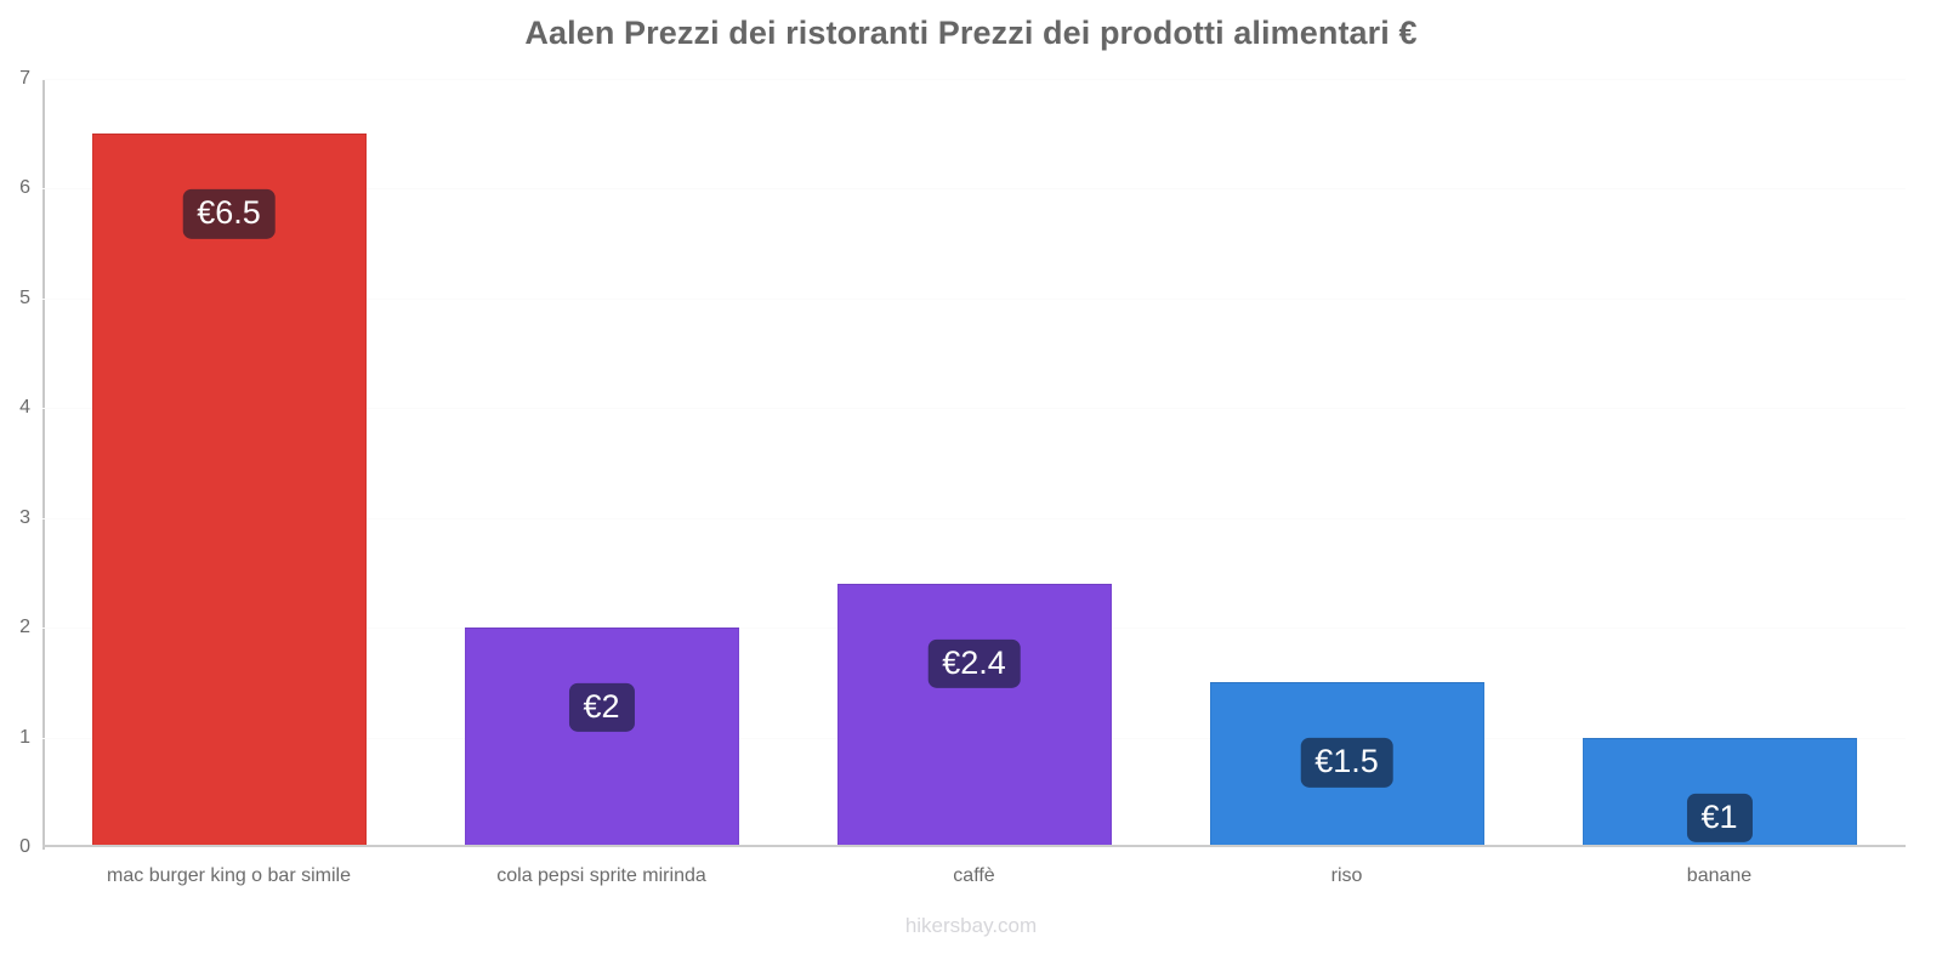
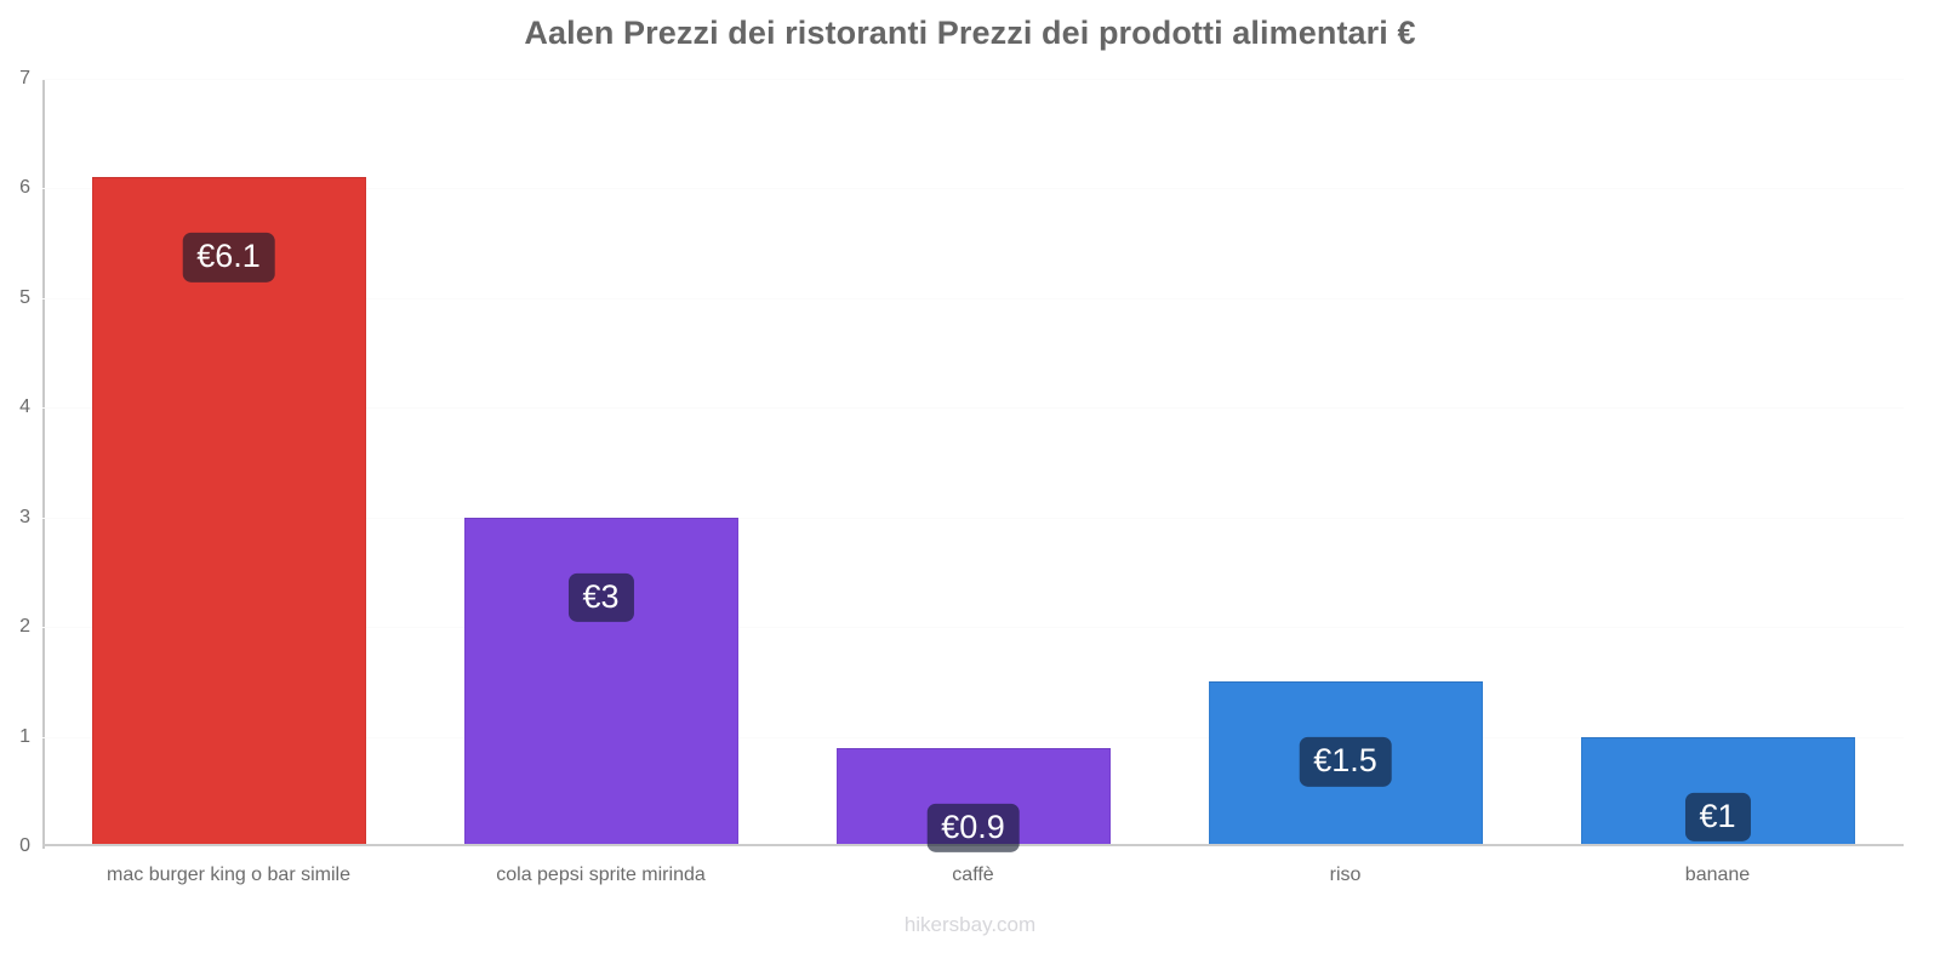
mac burger king o bar simile: €6.5 -> €6.1
cola pepsi sprite mirinda: €2 -> €3
caffè: €2.4 -> €0.9
